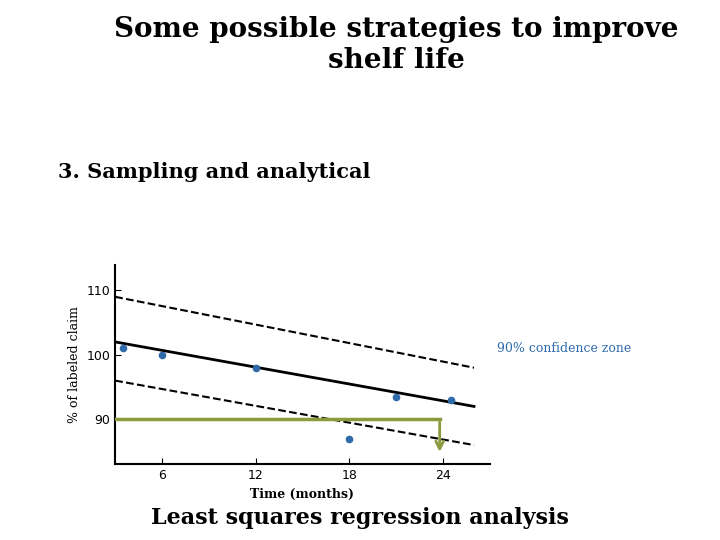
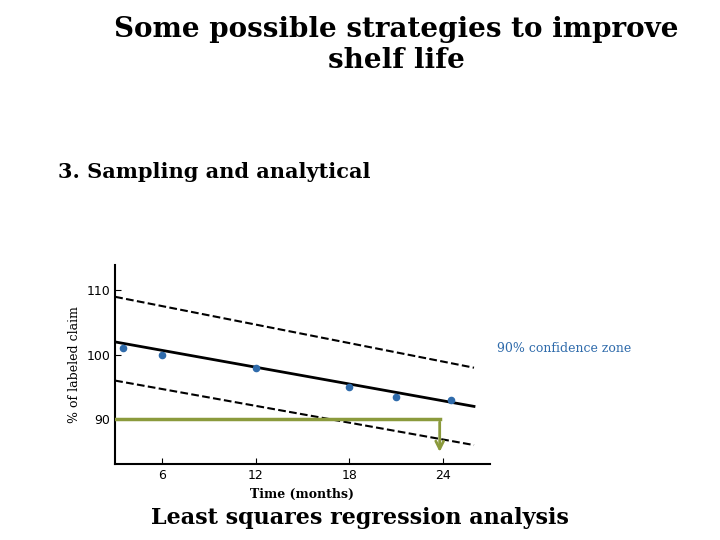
18: 87.0 -> 95.0
